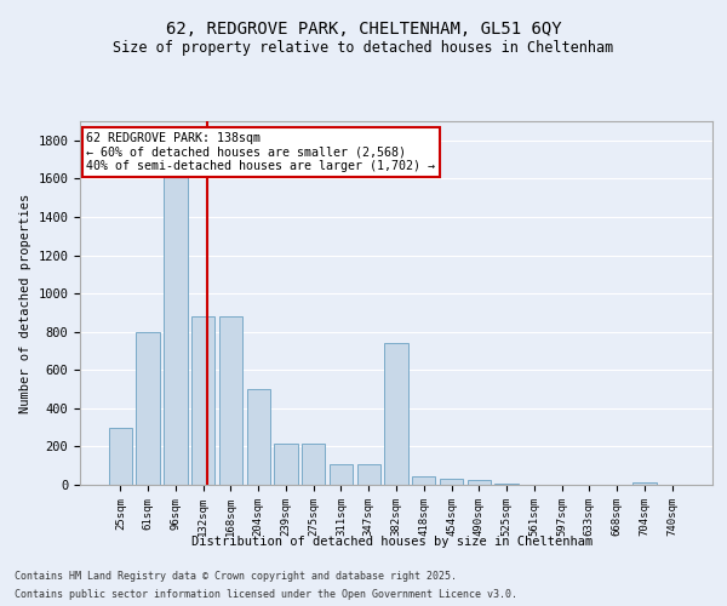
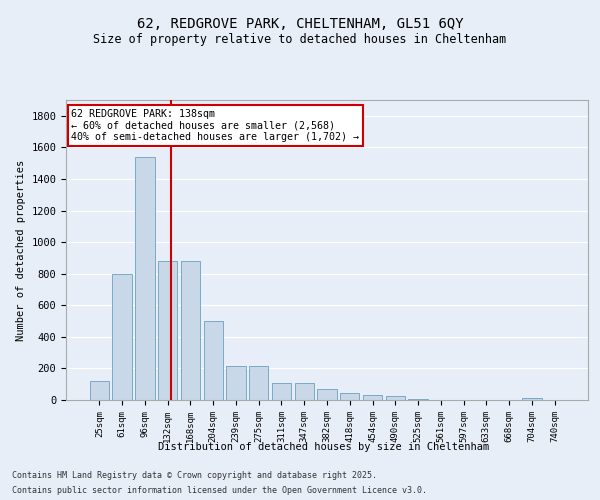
25sqm: 300 -> 120
96sqm: 1620 -> 1540
382sqm: 740 -> 70
